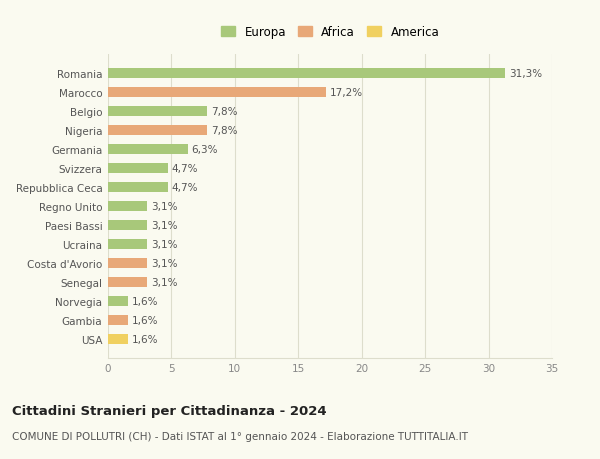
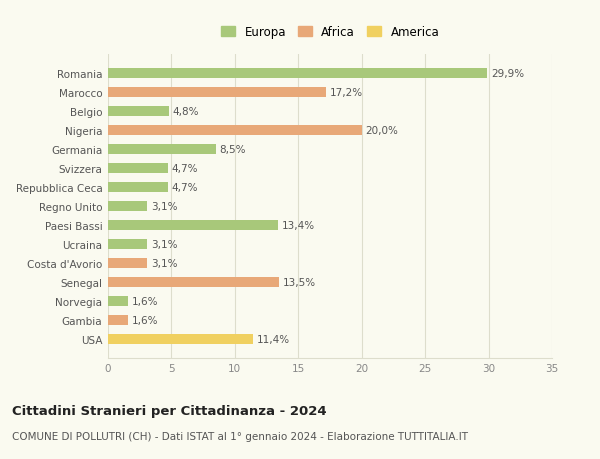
Romania: 31,3% -> 29,9%
Belgio: 7,8% -> 4,8%
Nigeria: 7,8% -> 20,0%
Germania: 6,3% -> 8,5%
Paesi Bassi: 3,1% -> 13,4%
Senegal: 3,1% -> 13,5%
USA: 1,6% -> 11,4%
